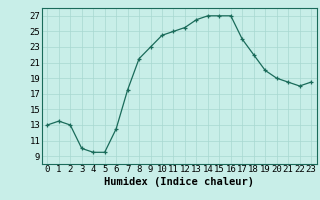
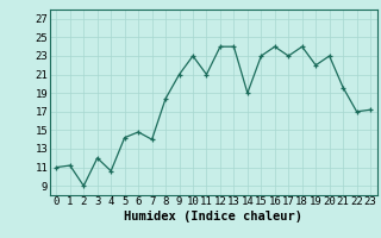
0: 13.0 -> 11.0
1: 13.5 -> 11.2
2: 13.0 -> 9.0
3: 10.0 -> 12.0
4: 9.5 -> 10.6
5: 9.5 -> 14.2
6: 12.5 -> 14.8
7: 17.5 -> 14.0
8: 21.5 -> 18.4
9: 23.0 -> 21.0
10: 24.5 -> 23.0
11: 25.0 -> 21.0
12: 25.5 -> 24.0
13: 26.5 -> 24.0
14: 27.0 -> 19.0
15: 27.0 -> 23.0
16: 27.0 -> 24.0
17: 24.0 -> 23.0
18: 22.0 -> 24.0
19: 20.0 -> 22.0
20: 19.0 -> 23.0
21: 18.5 -> 19.6
22: 18.0 -> 17.0
23: 18.5 -> 17.2
